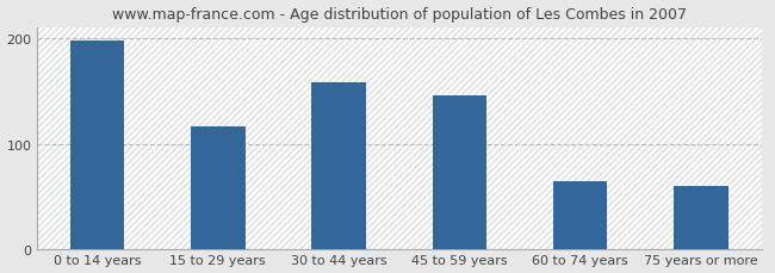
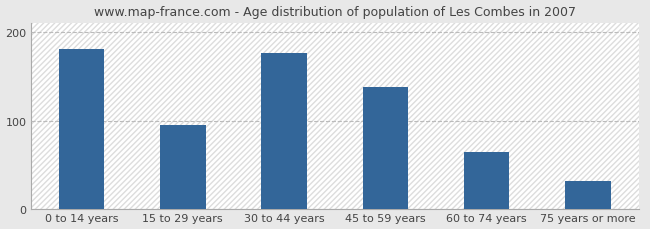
0 to 14 years: 198 -> 181
15 to 29 years: 116 -> 95
30 to 44 years: 158 -> 176
45 to 59 years: 146 -> 138
75 years or more: 60 -> 32
